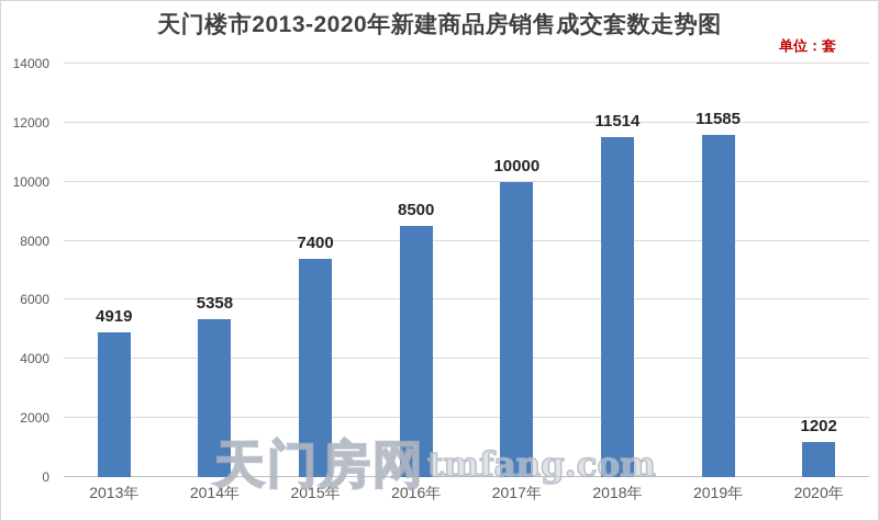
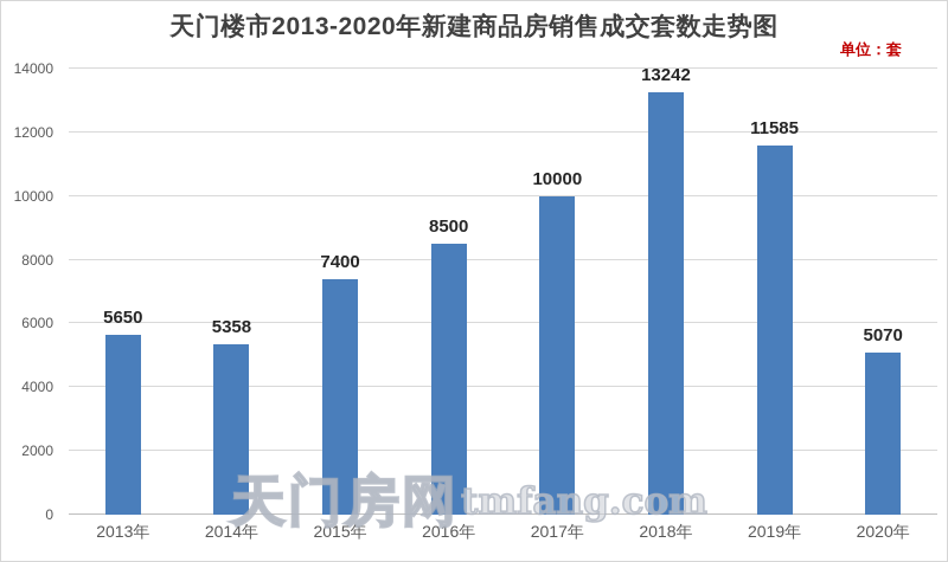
2013年: 4919 -> 5650
2018年: 11514 -> 13242
2020年: 1202 -> 5070
